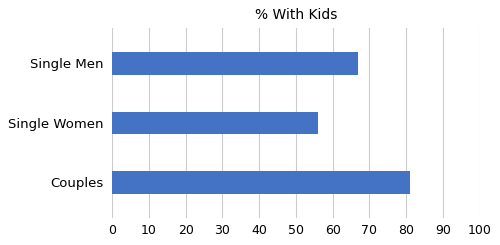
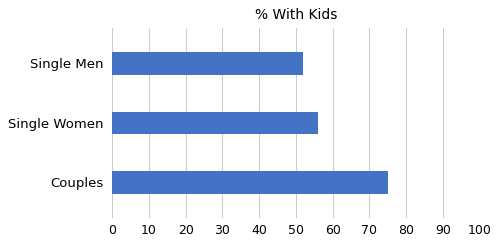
Single Men: 67 -> 52
Couples: 81 -> 75
